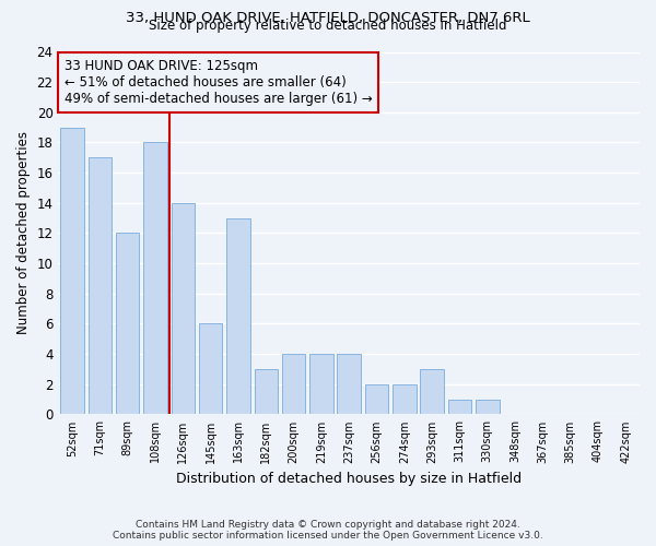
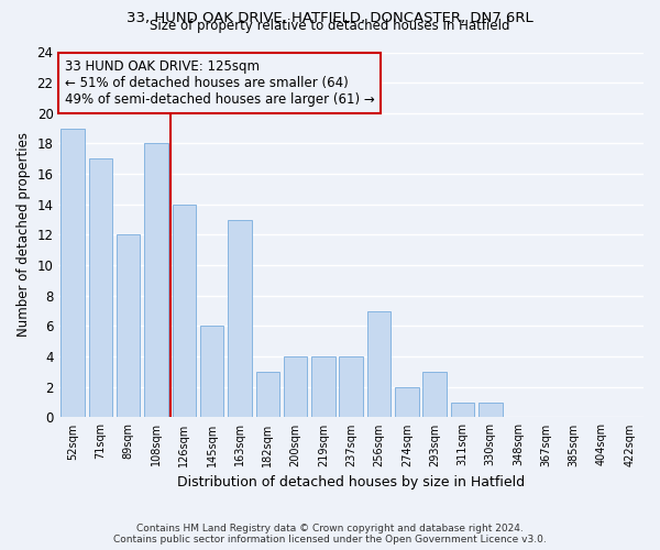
256sqm: 2 -> 7
